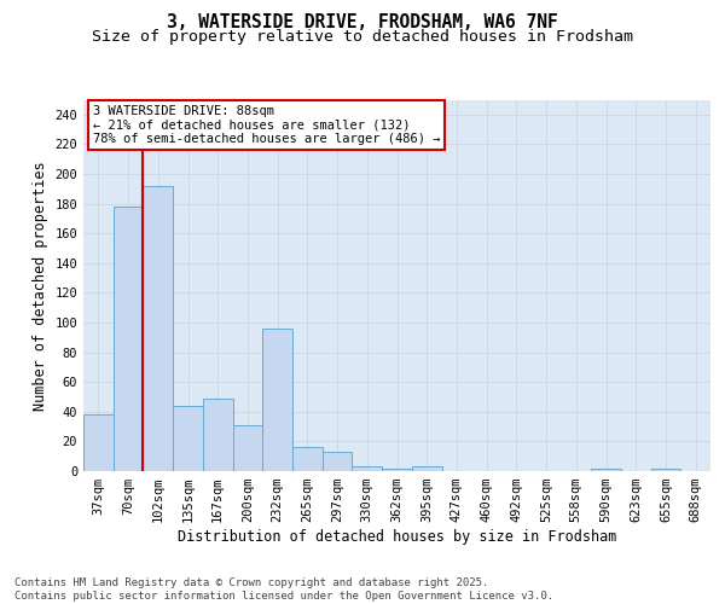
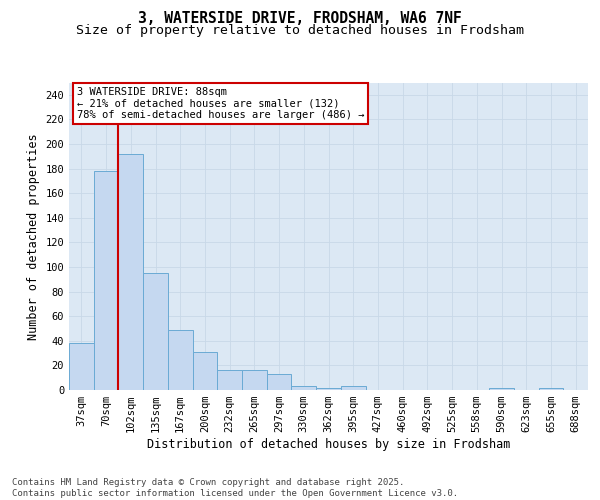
135sqm: 44 -> 95
232sqm: 96 -> 16
